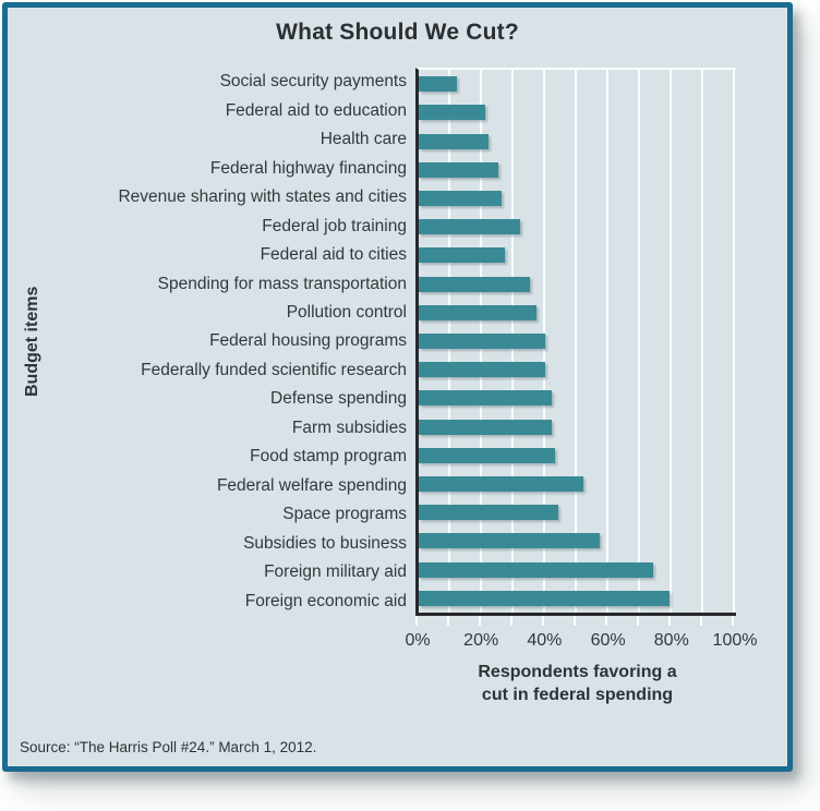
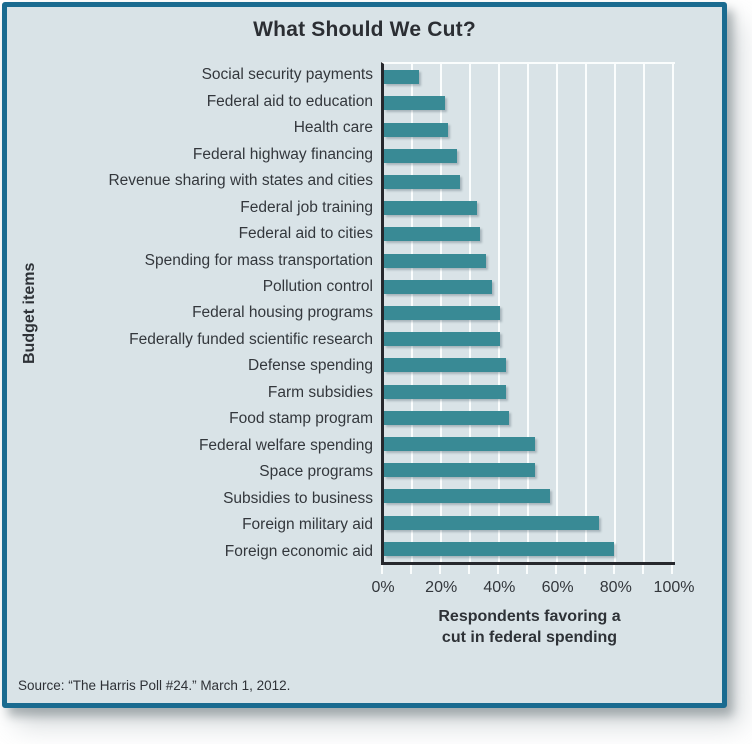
Federal aid to cities: 27% -> 33%
Space programs: 44% -> 52%
